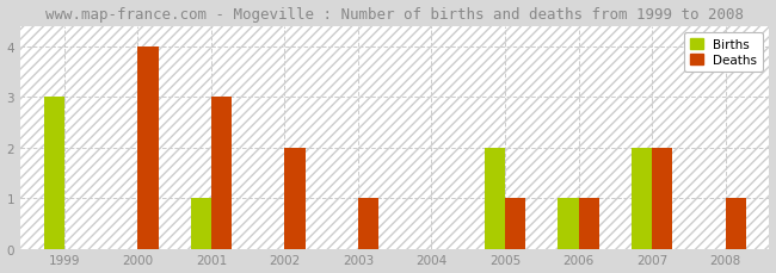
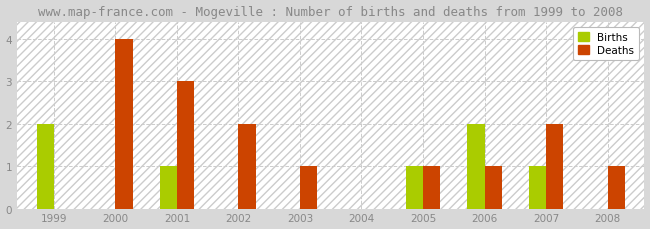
Births/1999: 3 -> 2
Births/2005: 2 -> 1
Births/2006: 1 -> 2
Births/2007: 2 -> 1
